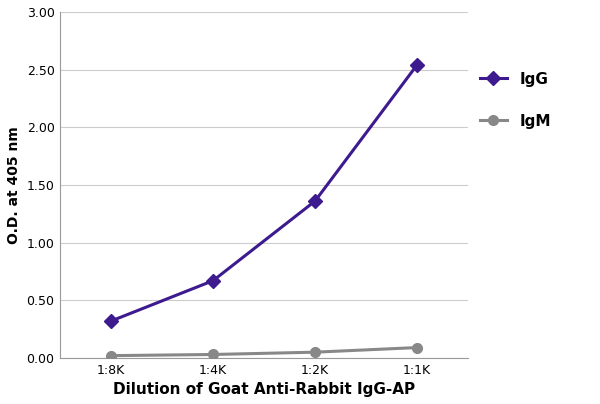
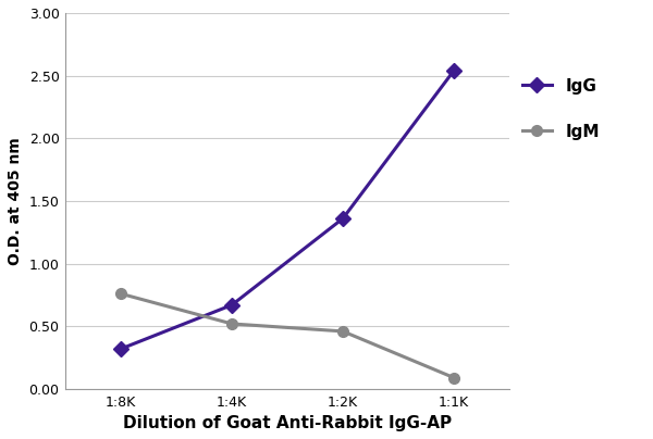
IgM/1:8K: 0.02 -> 0.76
IgM/1:4K: 0.03 -> 0.52
IgM/1:2K: 0.05 -> 0.46
